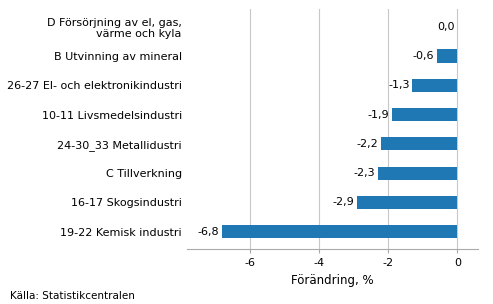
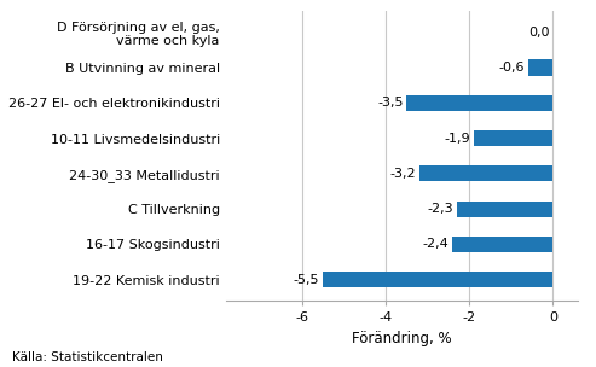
26-27 El- och elektronikindustri: -1,3 -> -3,5
24-30_33 Metallidustri: -2,2 -> -3,2
16-17 Skogsindustri: -2,9 -> -2,4
19-22 Kemisk industri: -6,8 -> -5,5
